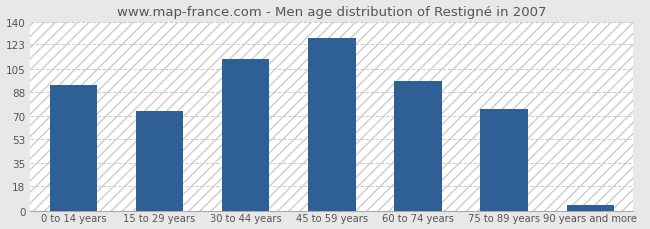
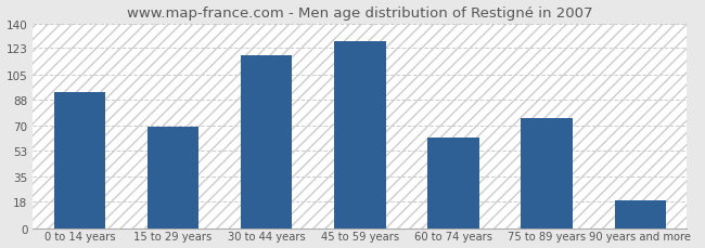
15 to 29 years: 74 -> 69
30 to 44 years: 112 -> 118
60 to 74 years: 96 -> 62
90 years and more: 4 -> 19
